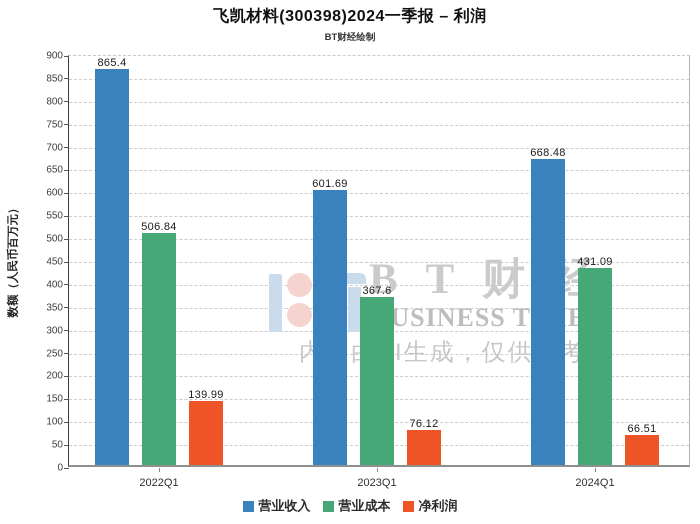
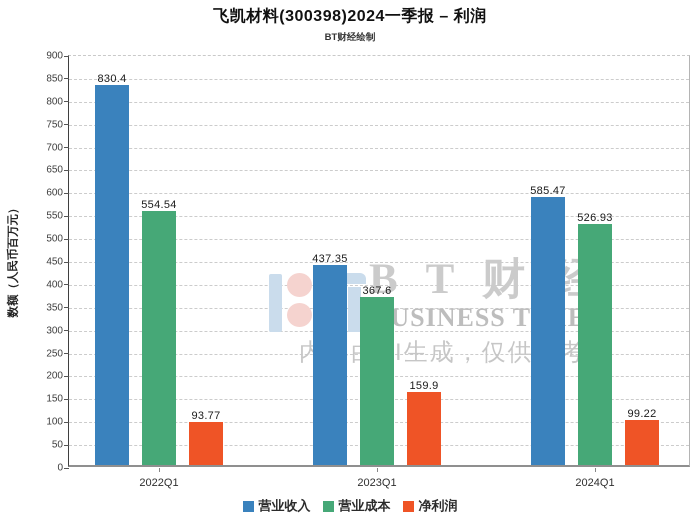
营业收入/2022Q1: 865.4 -> 830.4
营业成本/2022Q1: 506.84 -> 554.54
净利润/2022Q1: 139.99 -> 93.77
营业收入/2023Q1: 601.69 -> 437.35
净利润/2023Q1: 76.12 -> 159.9
营业收入/2024Q1: 668.48 -> 585.47
营业成本/2024Q1: 431.09 -> 526.93
净利润/2024Q1: 66.51 -> 99.22
